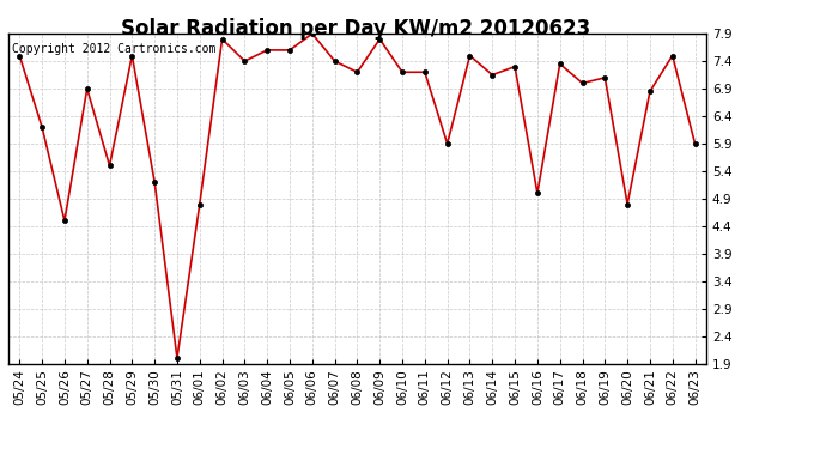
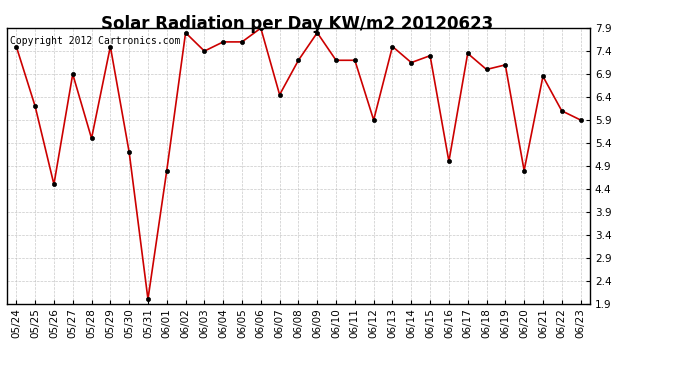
06/07: 7.40 -> 6.45
06/22: 7.50 -> 6.10
